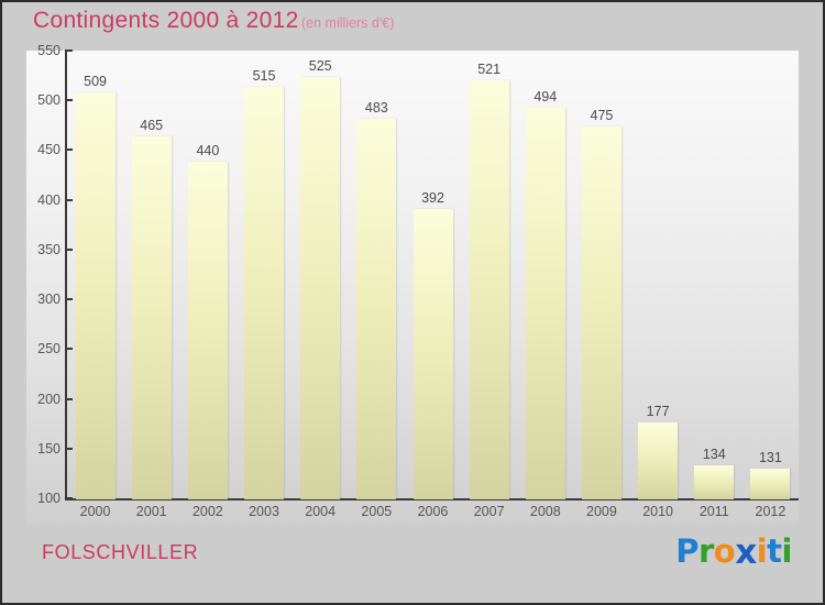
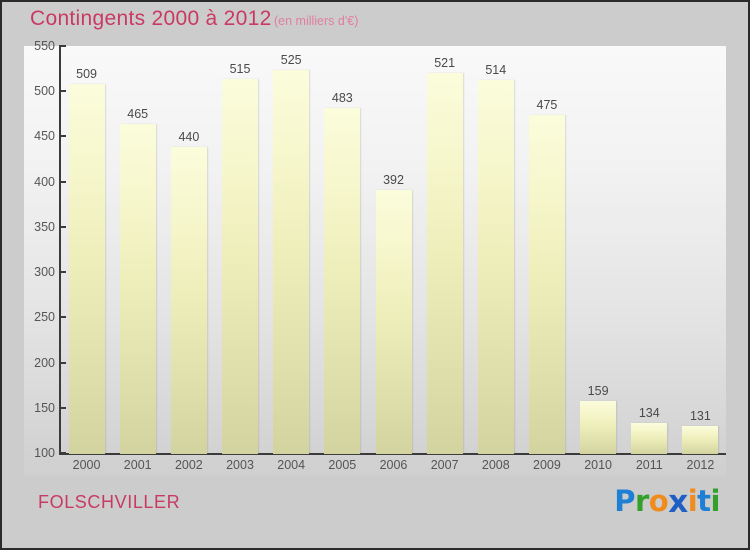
2008: 494 -> 514
2010: 177 -> 159
